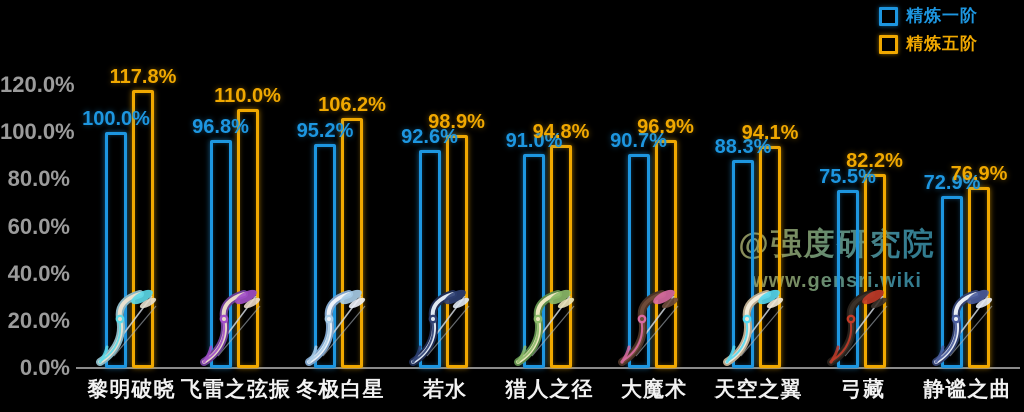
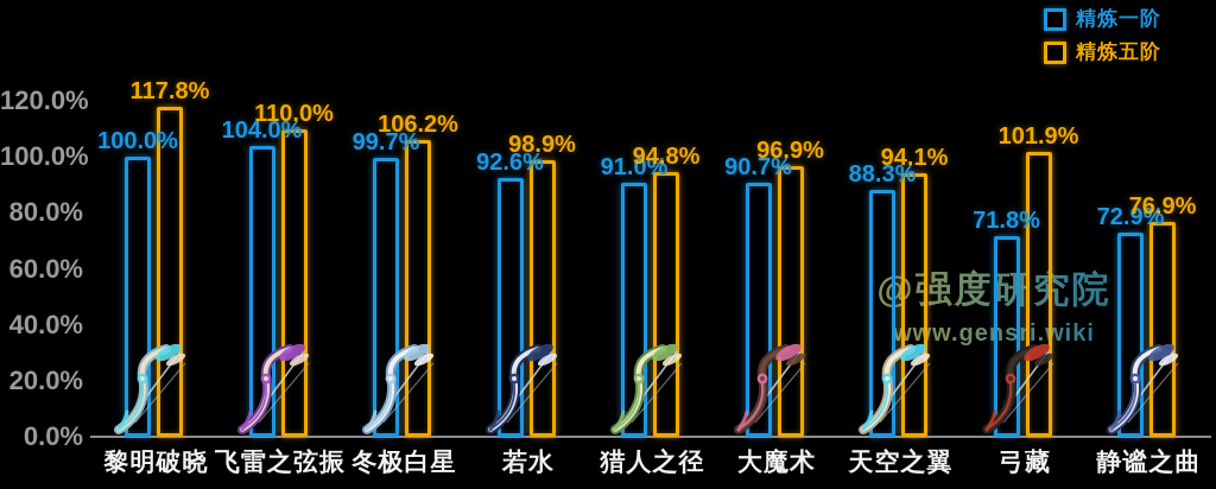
精炼一阶/飞雷之弦振: 96.8% -> 104.0%
精炼一阶/冬极白星: 95.2% -> 99.7%
精炼一阶/弓藏: 75.5% -> 71.8%
精炼五阶/弓藏: 82.2% -> 101.9%
